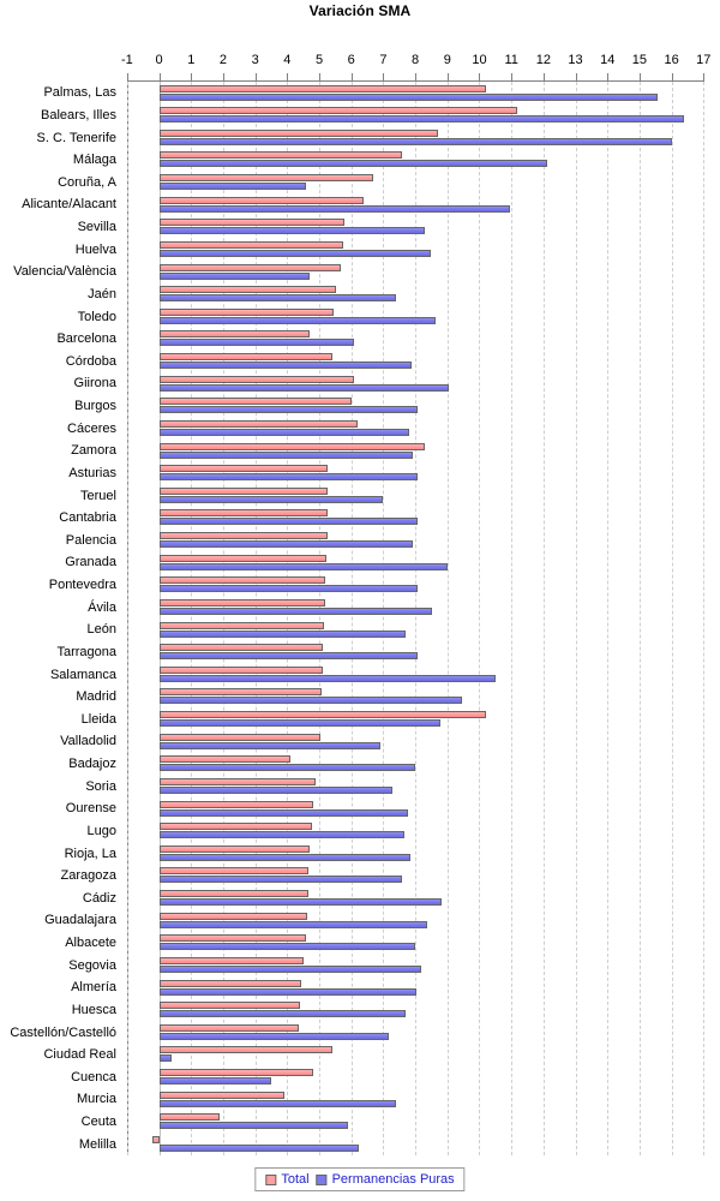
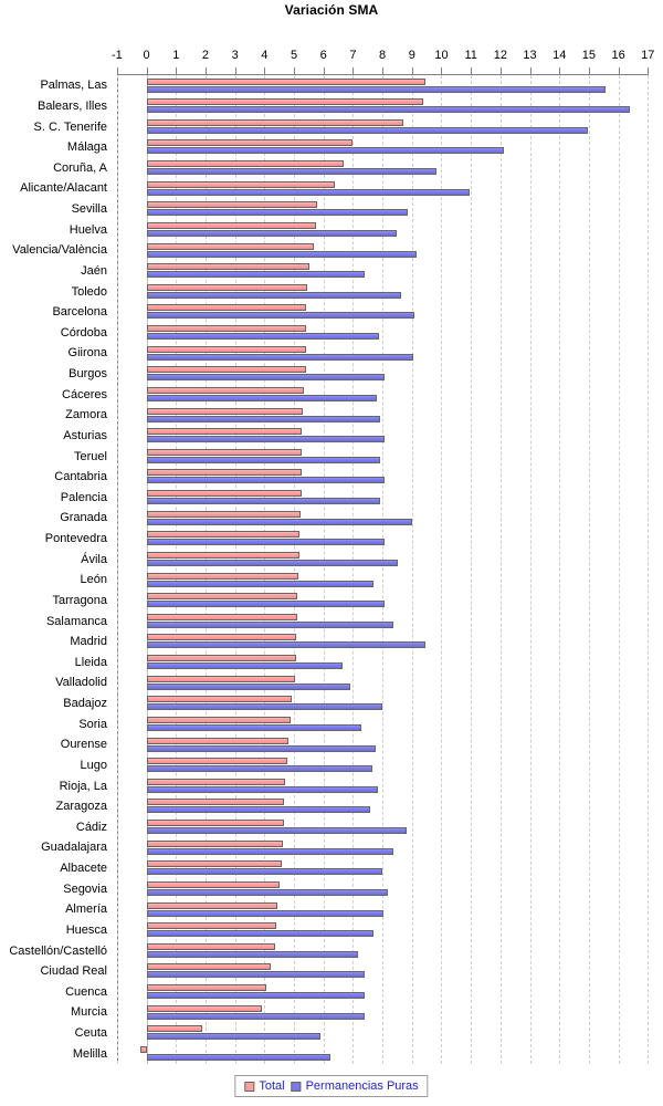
Total/Palmas, Las: 10.2 -> 9.4
Total/Balears, Illes: 11.2 -> 9.4
Permanencias Puras/S. C. Tenerife: 16.0 -> 14.9
Total/Málaga: 7.6 -> 7.0
Permanencias Puras/Coruña, A: 4.6 -> 9.8
Permanencias Puras/Sevilla: 8.3 -> 8.9
Permanencias Puras/Valencia/València: 4.7 -> 9.2
Total/Barcelona: 4.7 -> 5.4
Permanencias Puras/Barcelona: 6.1 -> 9.1
Total/Giirona: 6.1 -> 5.4
Total/Burgos: 6.0 -> 5.4
Total/Cáceres: 6.2 -> 5.3
Total/Zamora: 8.3 -> 5.3
Permanencias Puras/Teruel: 7.0 -> 7.9
Permanencias Puras/Salamanca: 10.5 -> 8.4
Total/Lleida: 10.2 -> 5.1
Permanencias Puras/Lleida: 8.8 -> 6.7
Total/Badajoz: 4.1 -> 4.9
Total/Ciudad Real: 5.4 -> 4.2
Permanencias Puras/Ciudad Real: 0.4 -> 7.4
Total/Cuenca: 4.8 -> 4.1
Permanencias Puras/Cuenca: 3.5 -> 7.4
